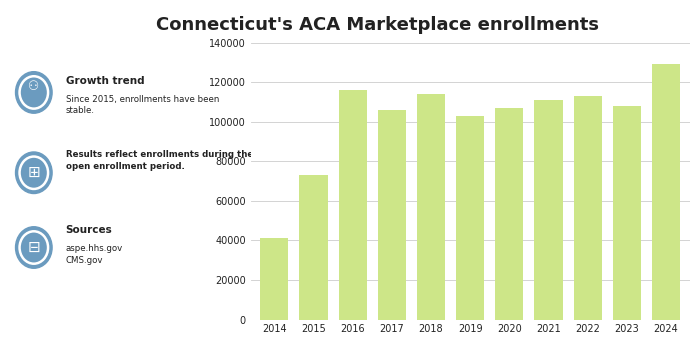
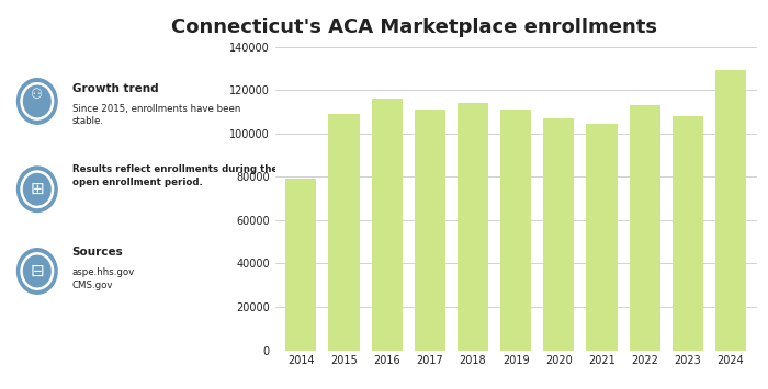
2014: 41000 -> 79000
2015: 73000 -> 109000
2017: 106000 -> 111000
2019: 103000 -> 111000
2021: 111000 -> 104000
